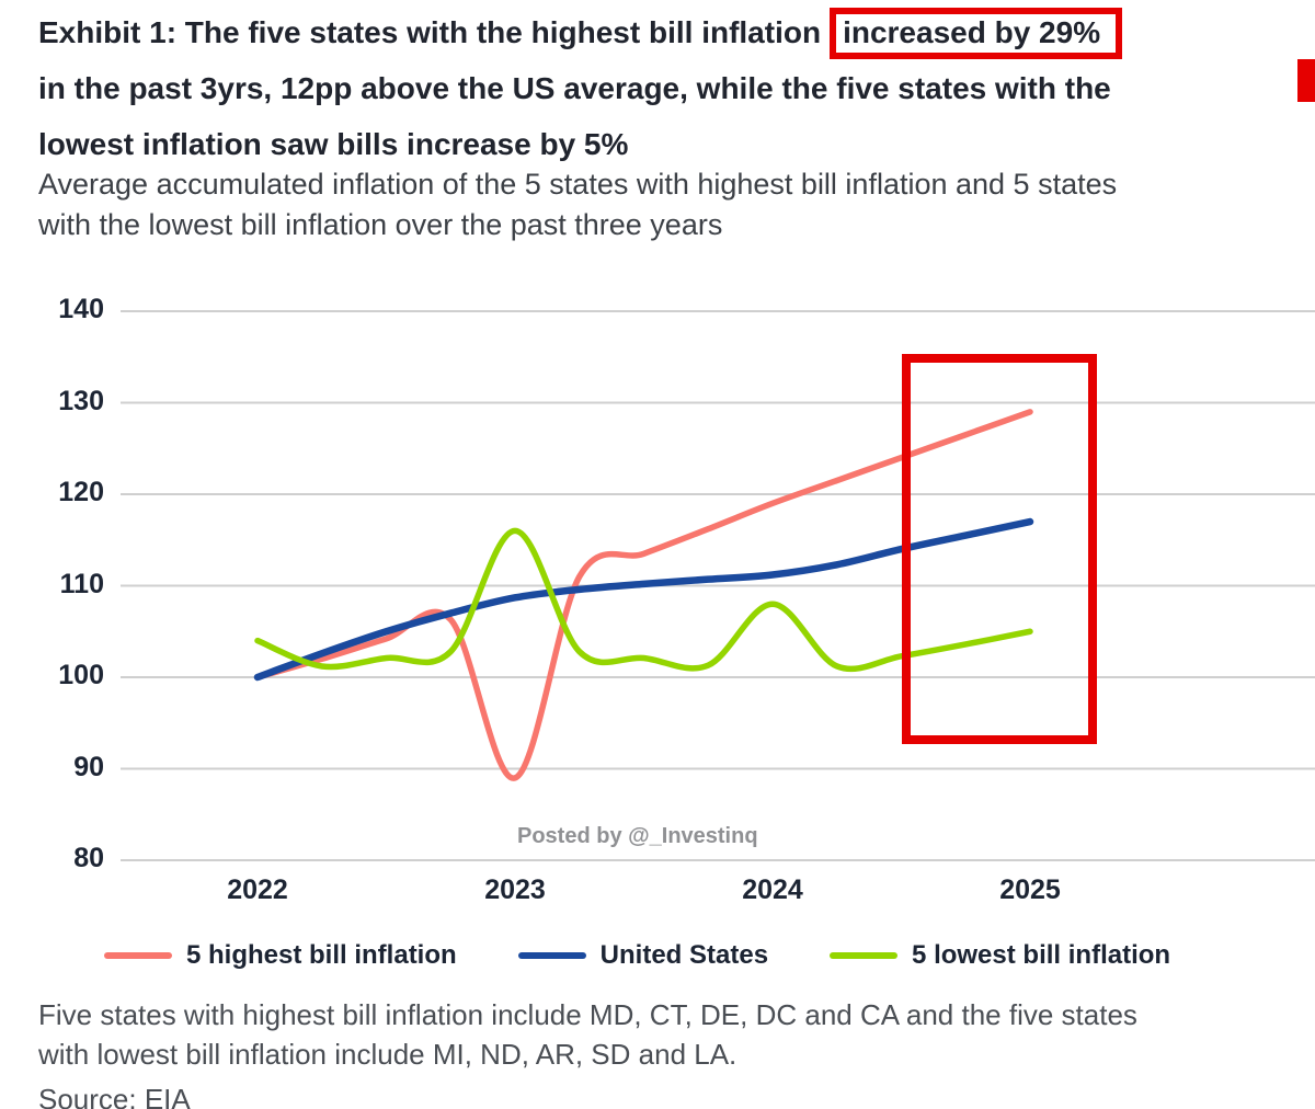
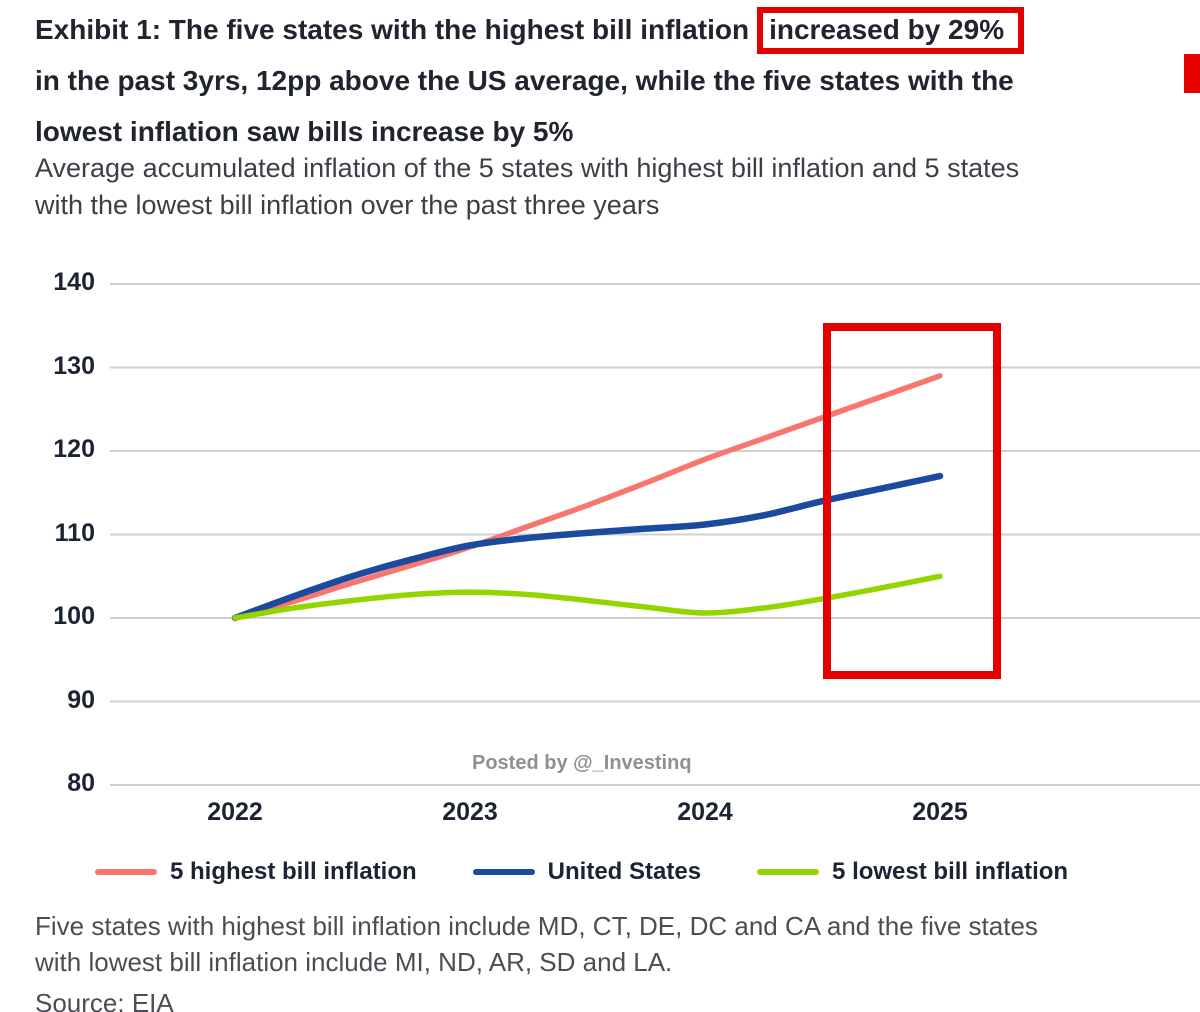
5 lowest bill inflation/2022: 104 -> 100
5 highest bill inflation/2023: 89 -> 108
5 lowest bill inflation/2023: 116 -> 103
5 lowest bill inflation/2024: 108 -> 101
